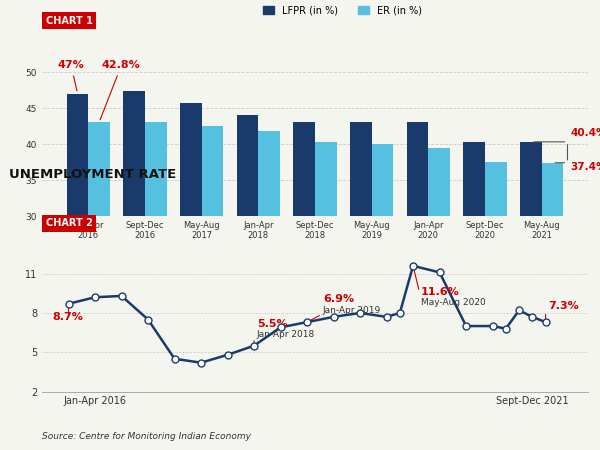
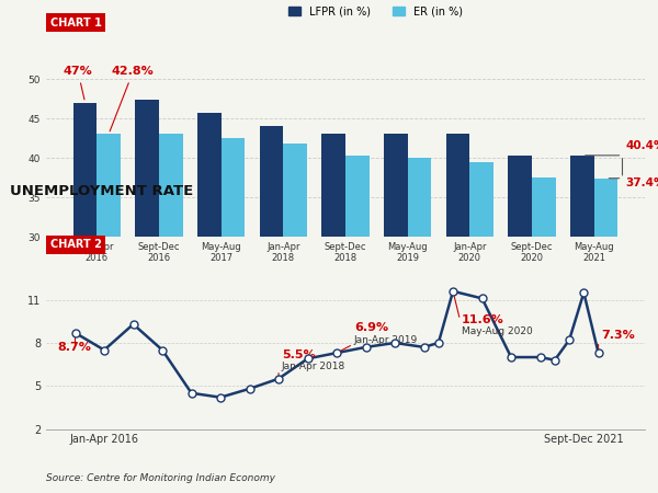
Jan-Apr 2016: 9.2 -> 7.5
Sept-Dec 2021: 7.7 -> 11.5
